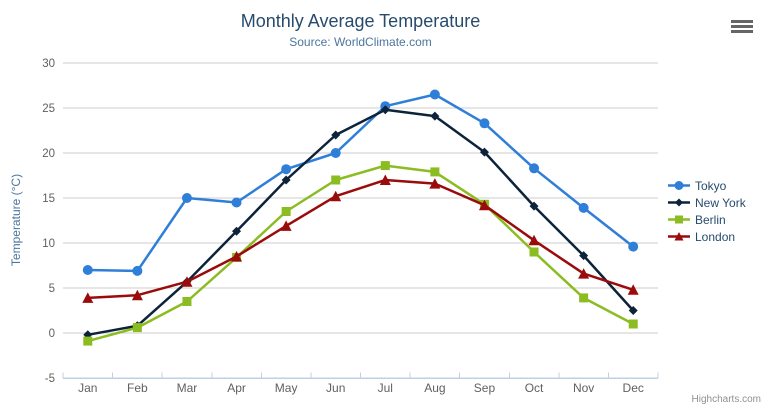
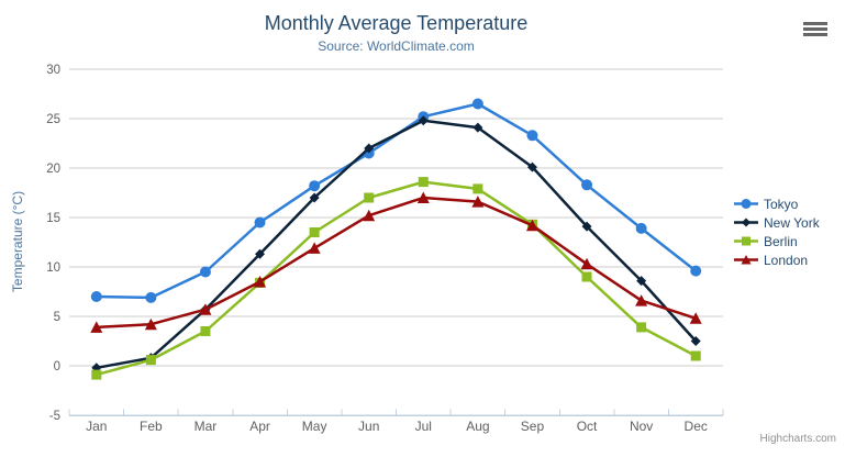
Tokyo/Mar: 15 -> 10
Tokyo/Jun: 20 -> 22
